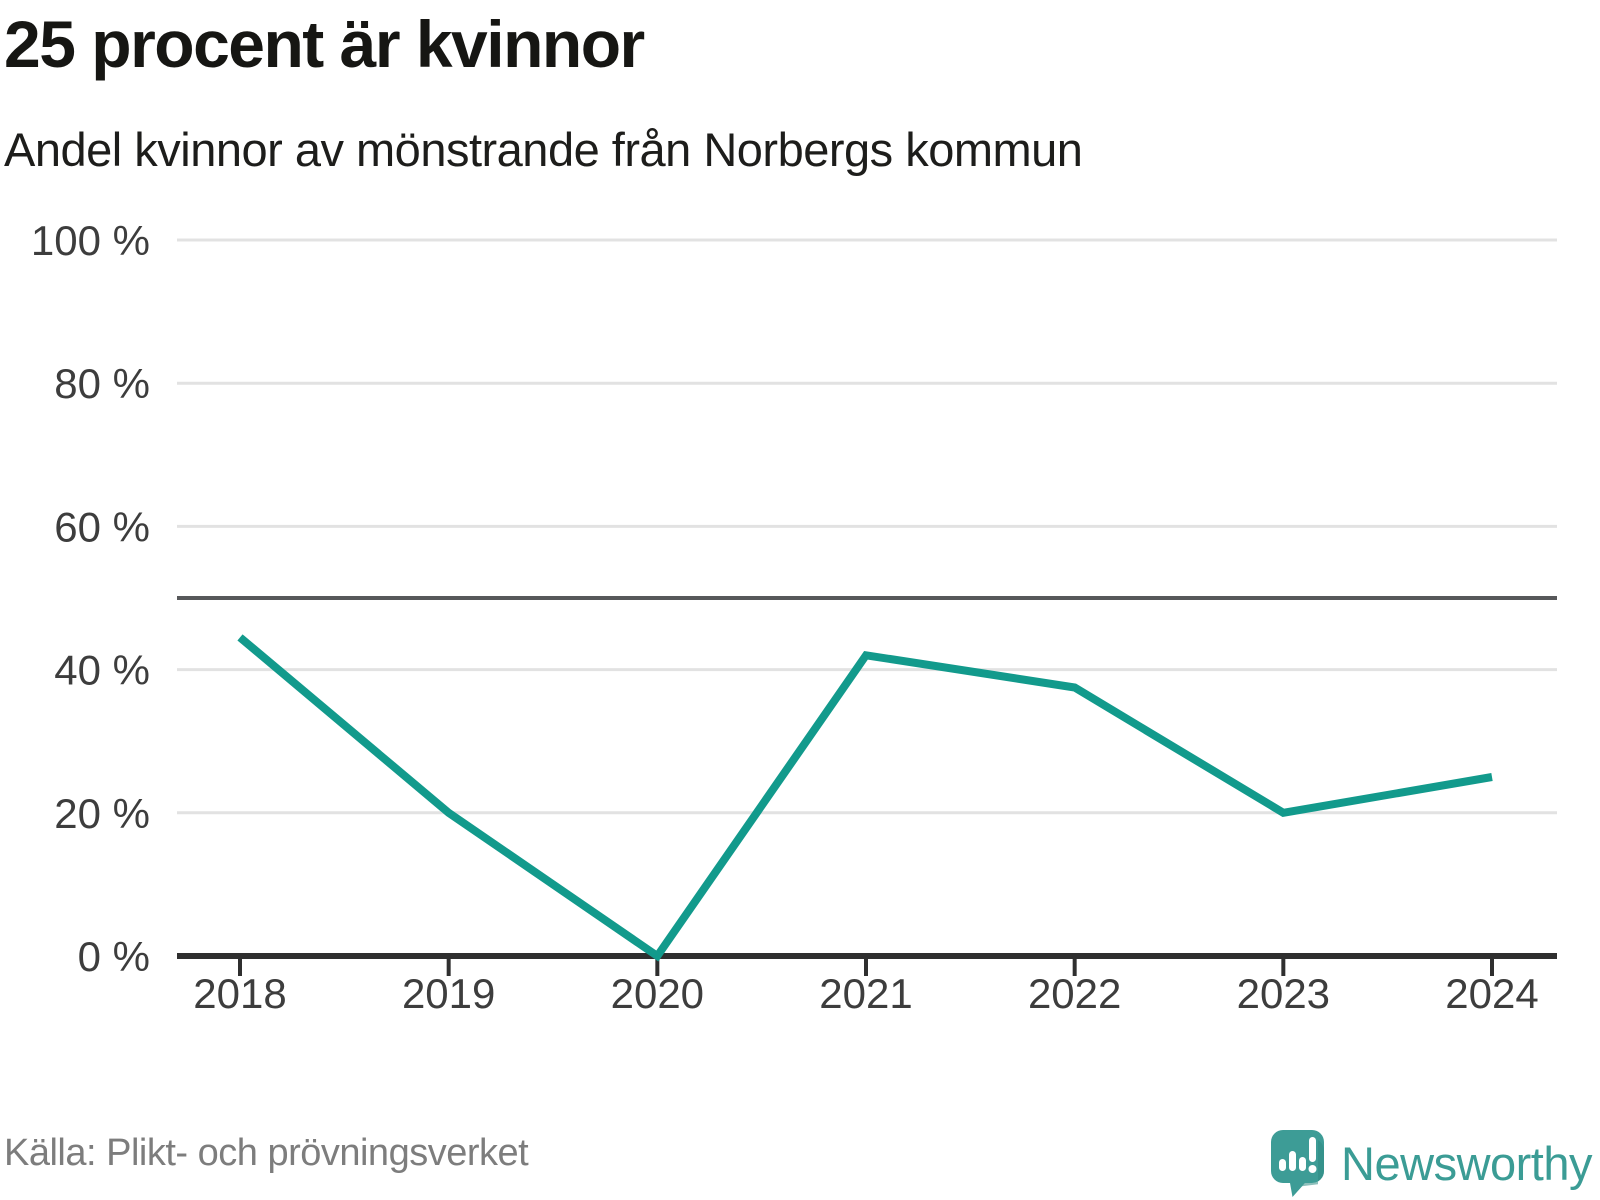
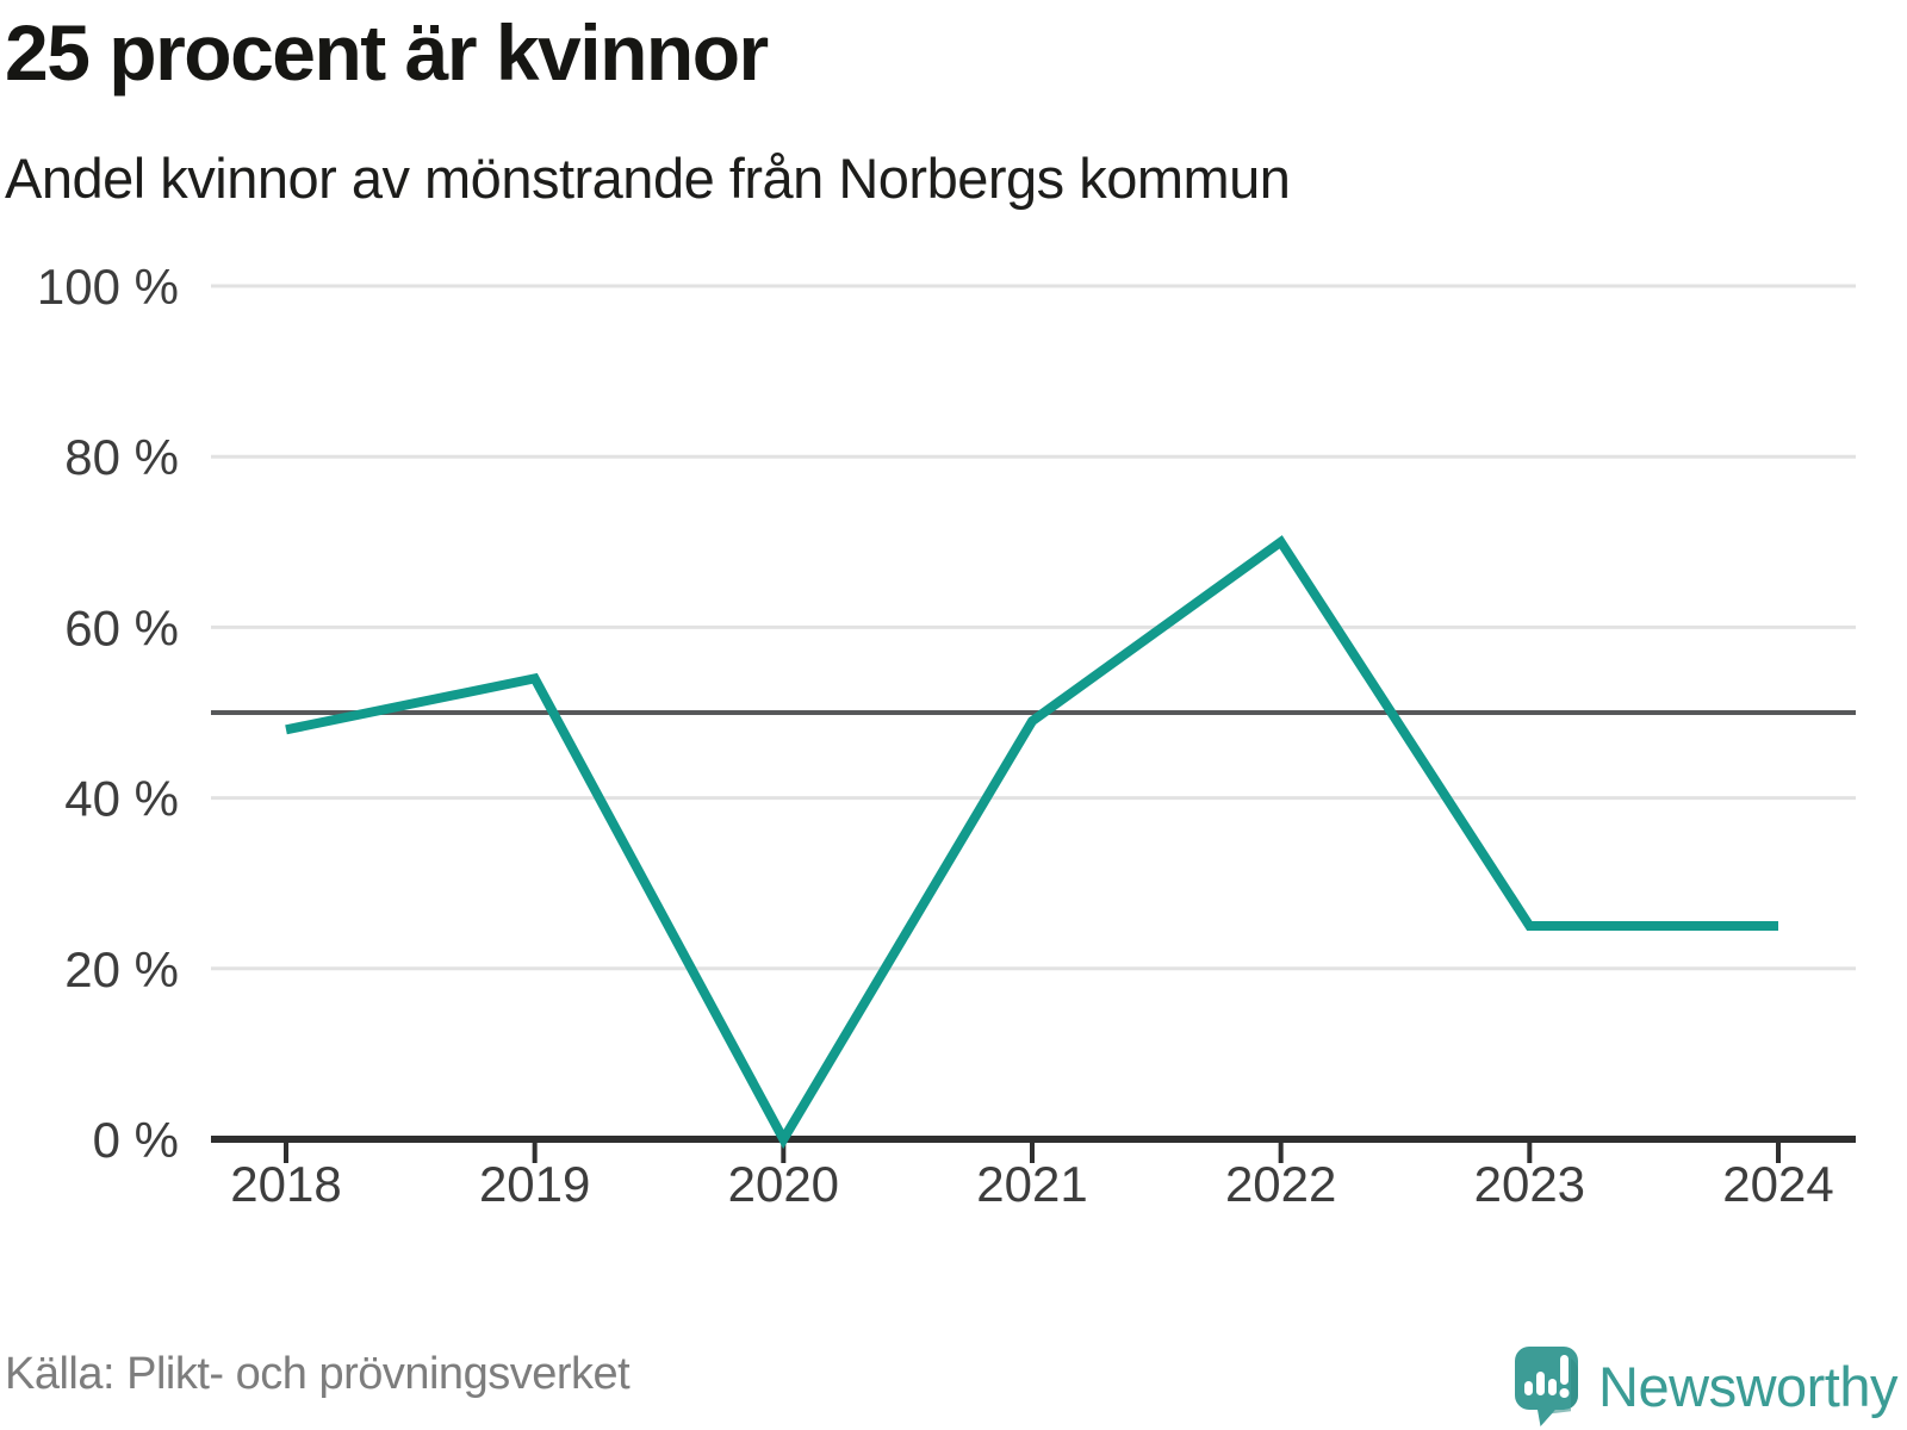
2018: 44% -> 48%
2019: 20% -> 54%
2021: 42% -> 49%
2022: 38% -> 70%
2023: 20% -> 25%
